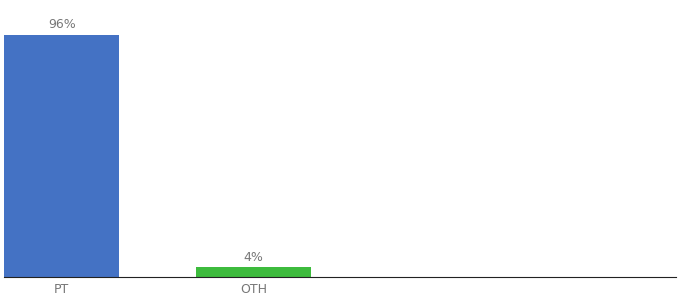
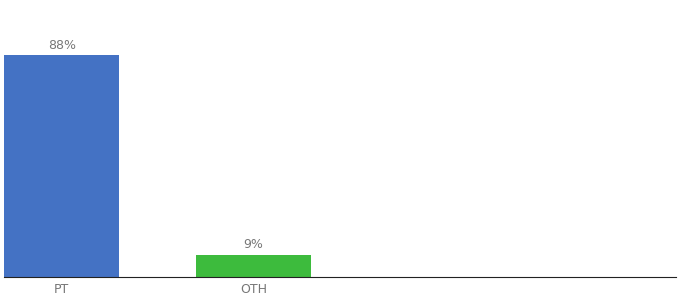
PT: 96% -> 88%
OTH: 4% -> 9%
